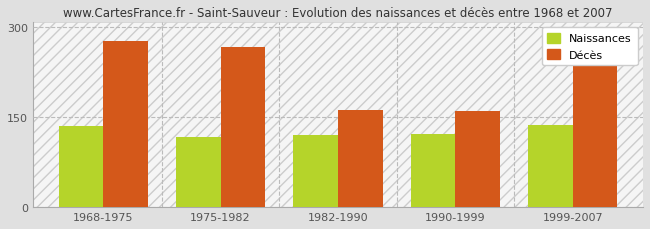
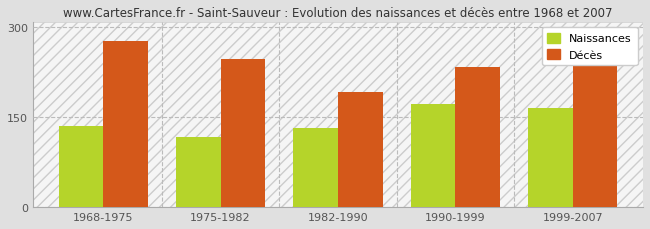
Décès/1975-1982: 268 -> 248
Naissances/1982-1990: 120 -> 132
Décès/1982-1990: 162 -> 192
Naissances/1990-1999: 122 -> 172
Décès/1990-1999: 160 -> 234
Naissances/1999-2007: 138 -> 166
